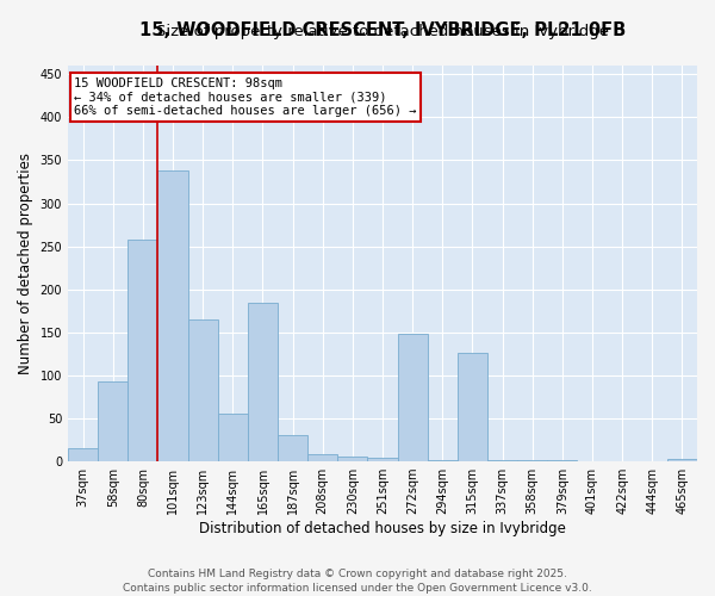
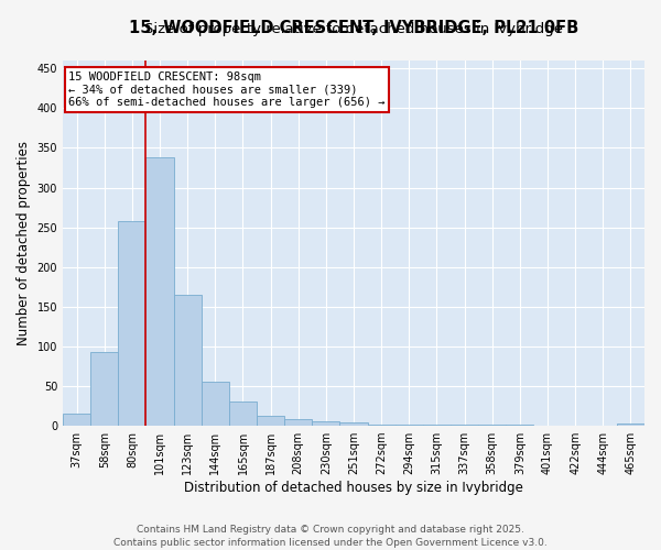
165sqm: 184 -> 30
187sqm: 30 -> 13
272sqm: 148 -> 2
315sqm: 126 -> 1
